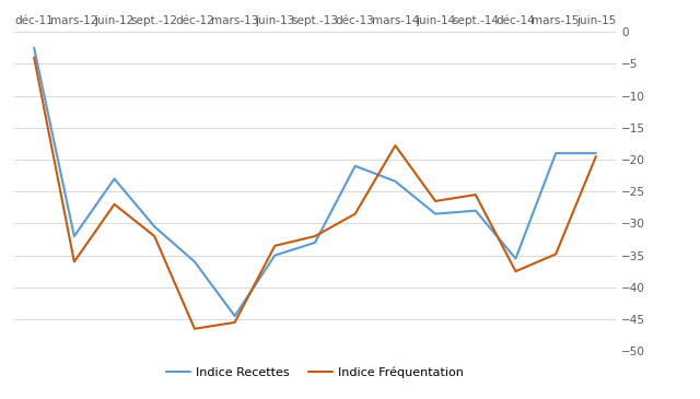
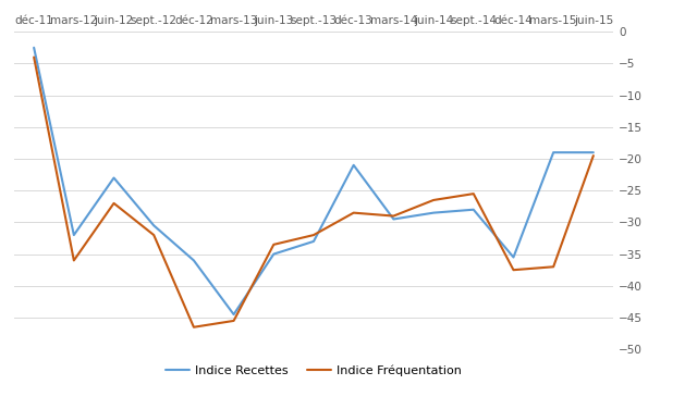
Indice Recettes/mars-14: -23.4 -> -29.5
Indice Fréquentation/mars-14: -17.8 -> -29.0
Indice Fréquentation/mars-15: -34.8 -> -37.0
